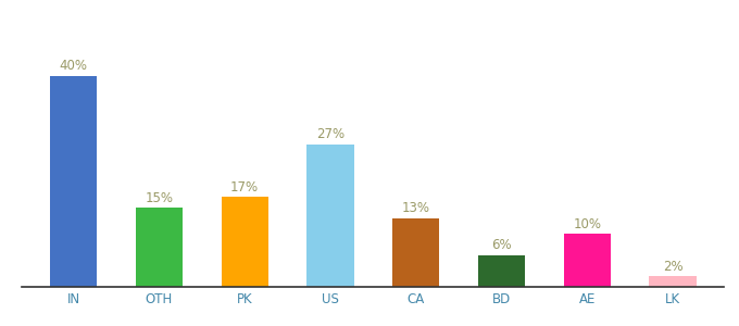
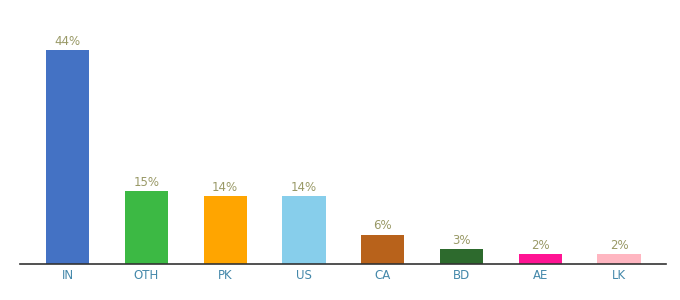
IN: 40% -> 44%
PK: 17% -> 14%
US: 27% -> 14%
CA: 13% -> 6%
BD: 6% -> 3%
AE: 10% -> 2%
